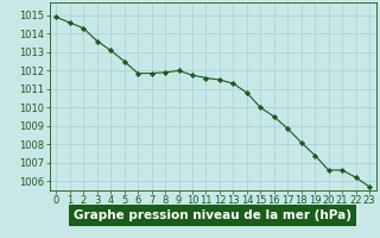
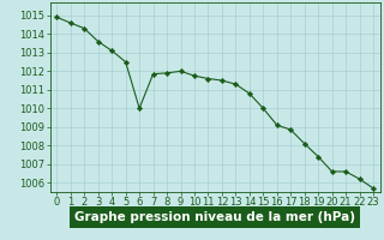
6: 1011.9 -> 1010.0
16: 1009.5 -> 1009.1
